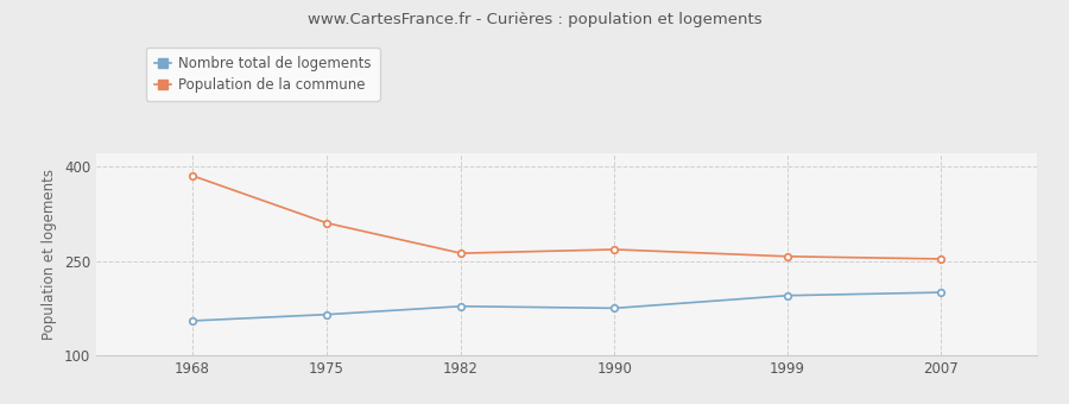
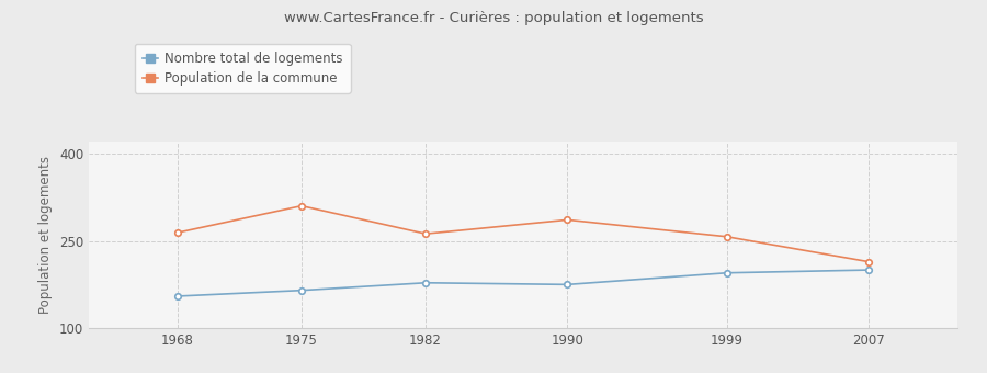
Population de la commune/1968: 385 -> 264
Population de la commune/1990: 268 -> 286
Population de la commune/2007: 253 -> 214
